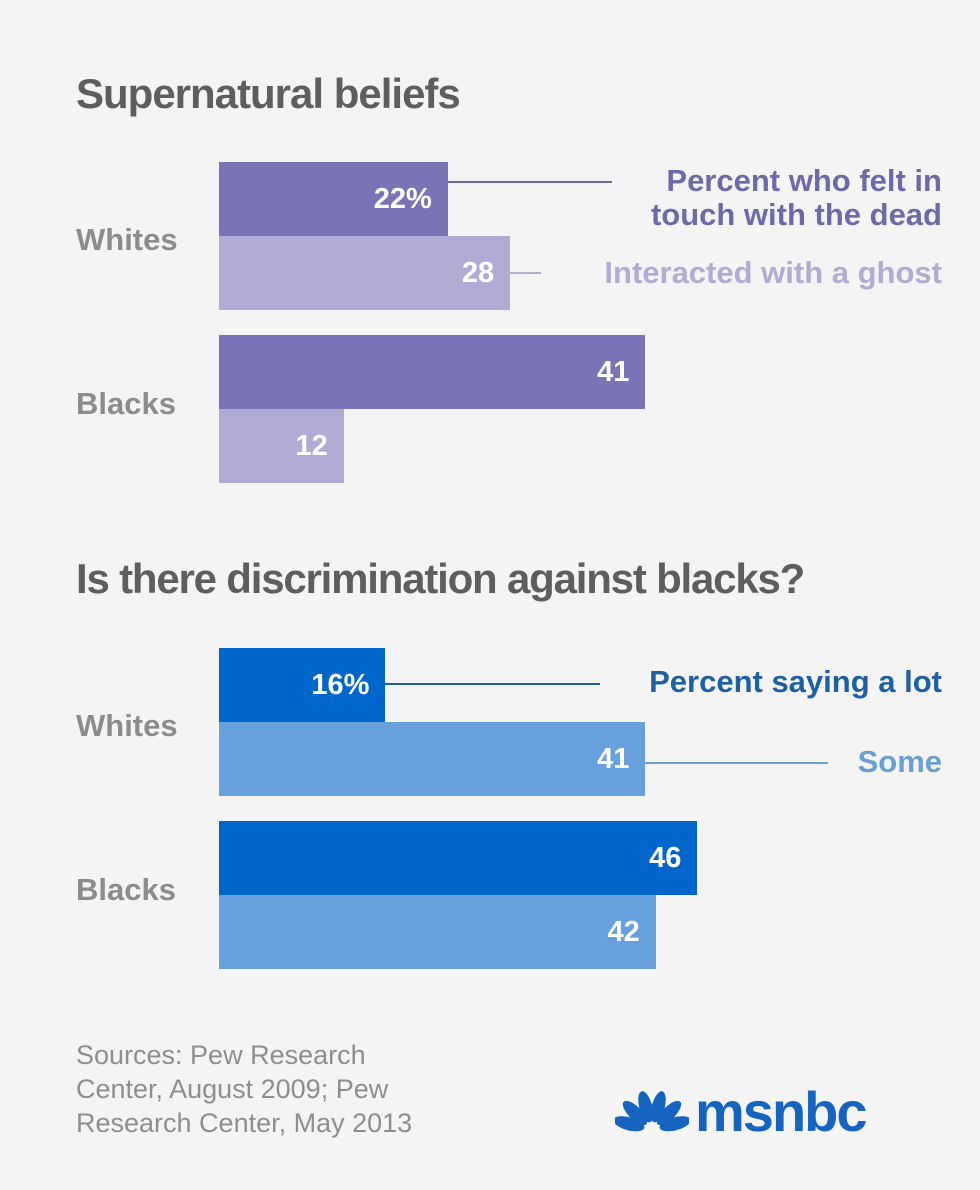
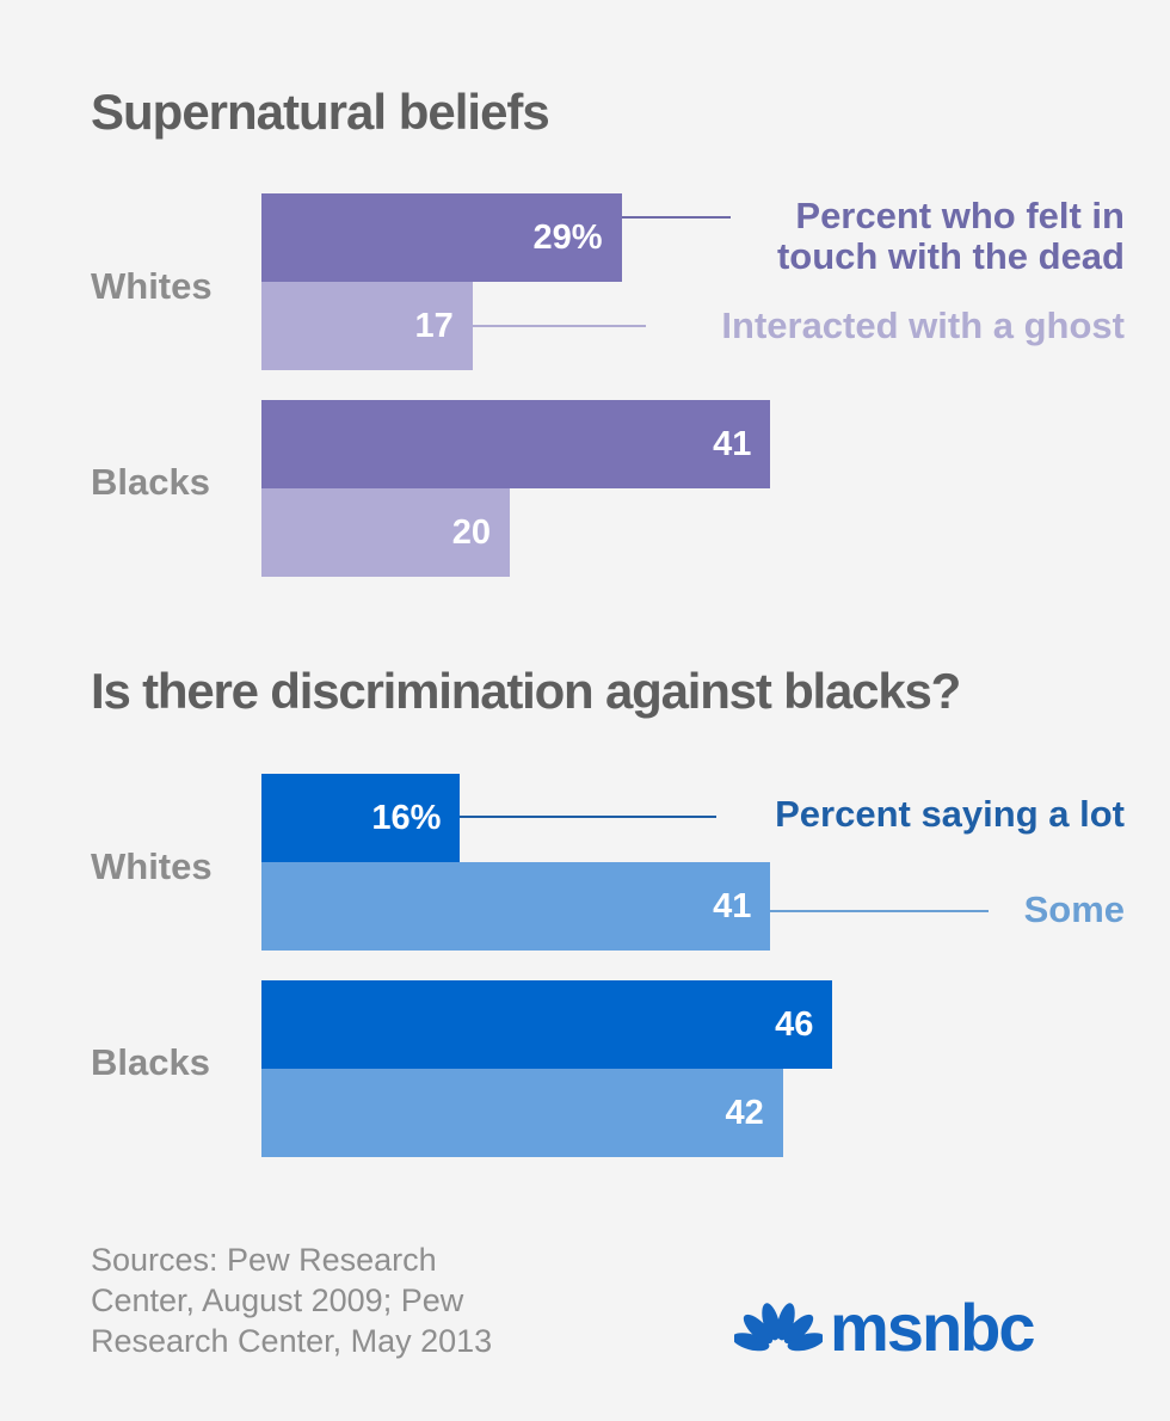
Supernatural beliefs/Percent who felt in touch with the dead/Whites: 22% -> 29%
Supernatural beliefs/Interacted with a ghost/Whites: 28 -> 17
Supernatural beliefs/Interacted with a ghost/Blacks: 12 -> 20
